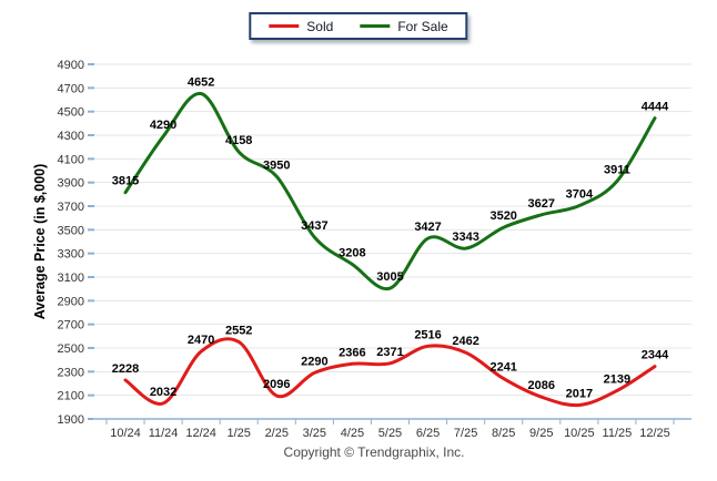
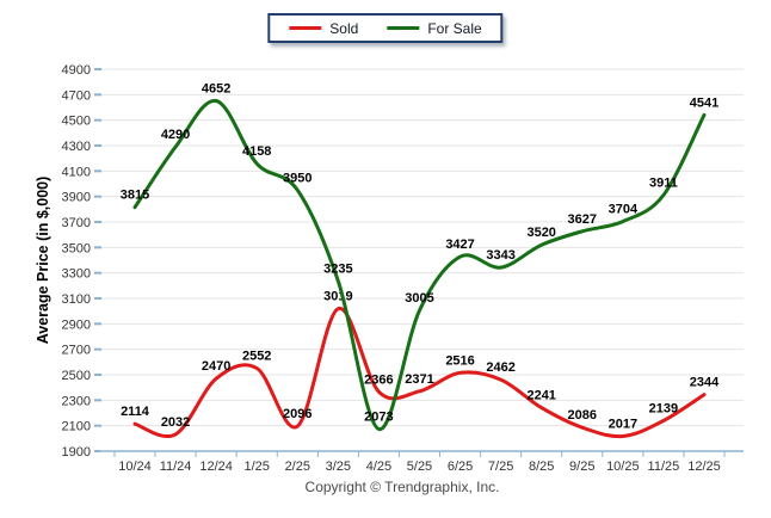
Sold/10/24: 2228 -> 2114
Sold/3/25: 2290 -> 3019
For Sale/3/25: 3437 -> 3235
For Sale/4/25: 3208 -> 2073
For Sale/12/25: 4444 -> 4541
